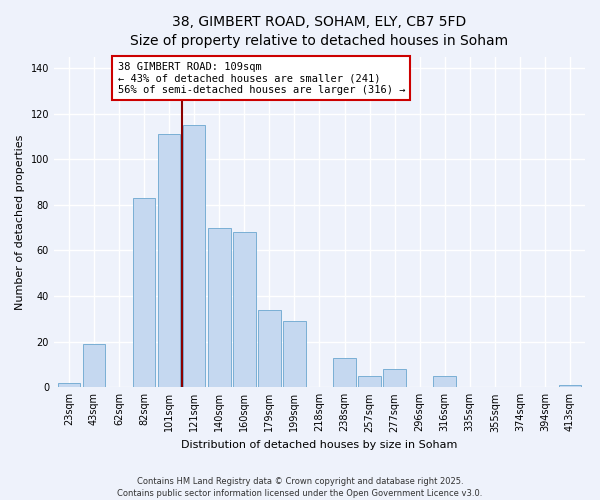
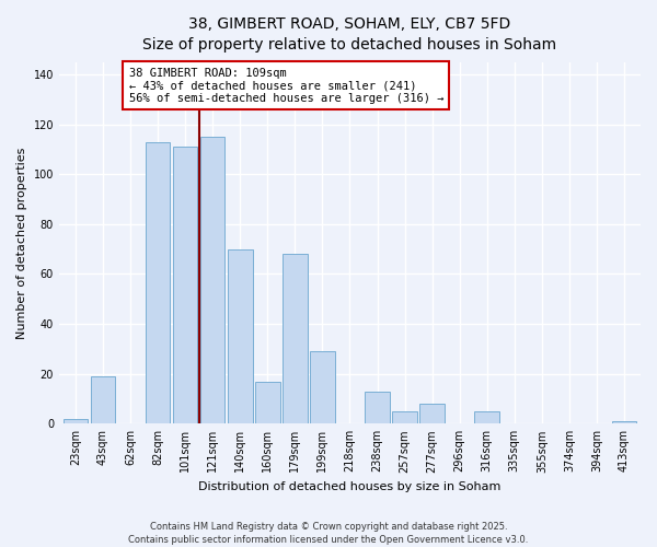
82sqm: 83 -> 113
160sqm: 68 -> 17
179sqm: 34 -> 68
